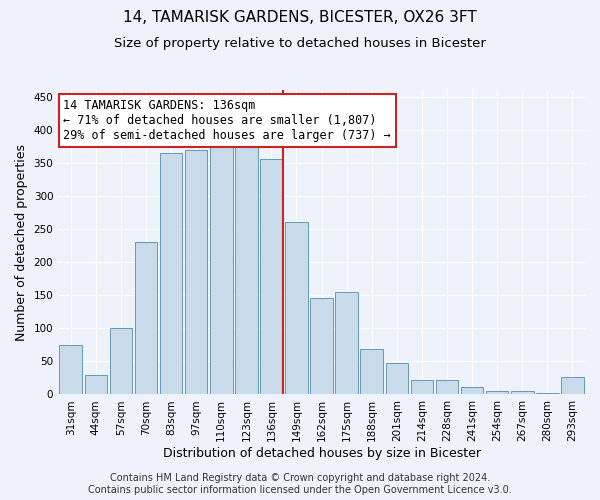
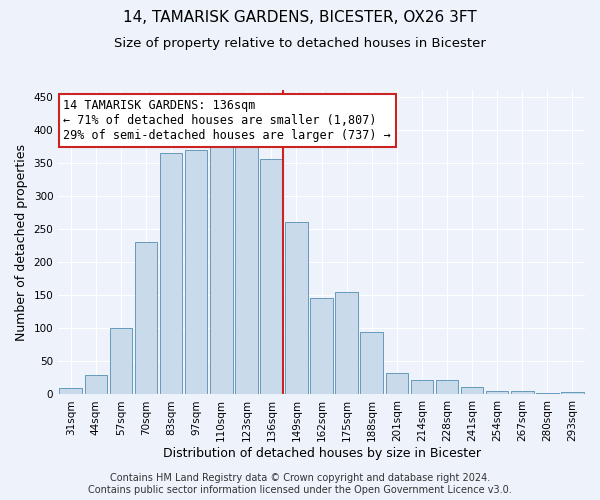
31sqm: 74 -> 10
188sqm: 68 -> 95
201sqm: 48 -> 32
293sqm: 26 -> 4
